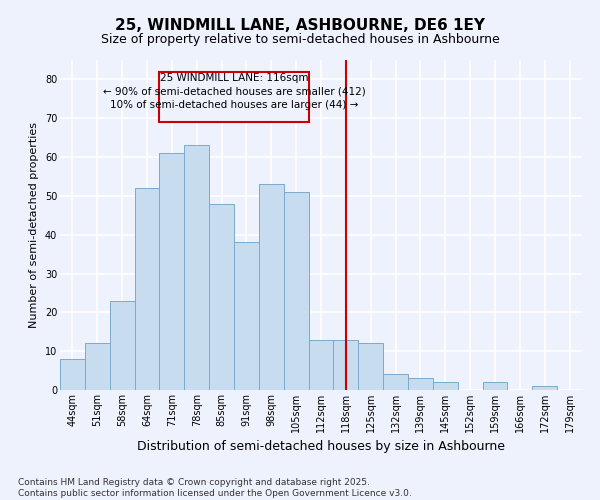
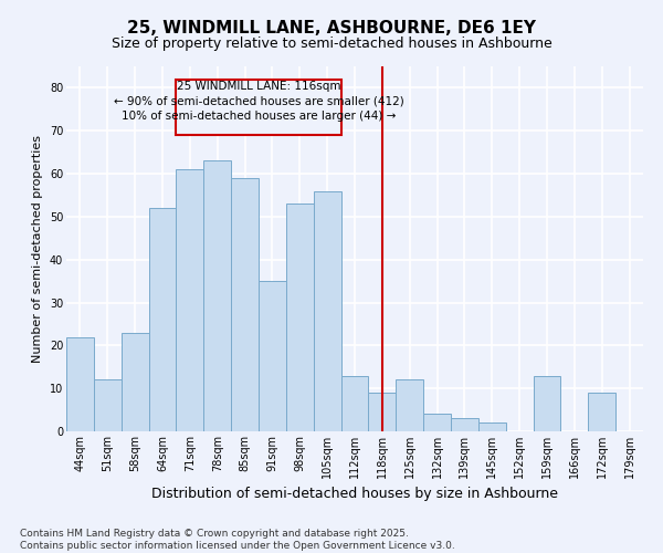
44sqm: 8 -> 22
85sqm: 48 -> 59
91sqm: 38 -> 35
105sqm: 51 -> 56
118sqm: 13 -> 9
159sqm: 2 -> 13
172sqm: 1 -> 9
